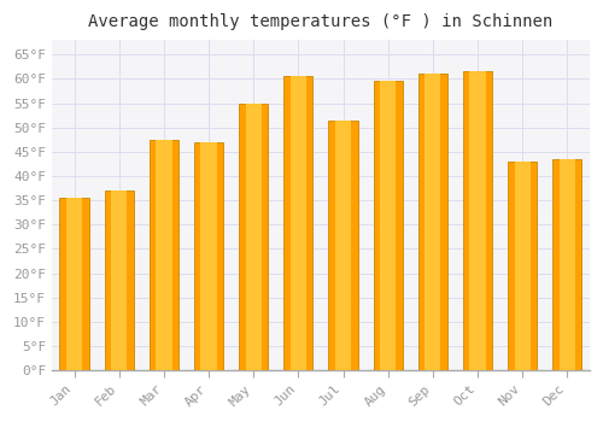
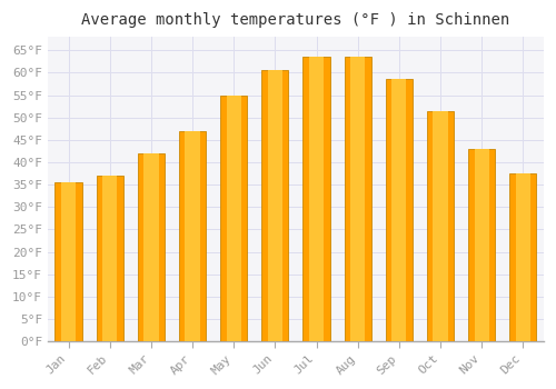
Mar: 47.5°F -> 42.0°F
Jul: 51.5°F -> 63.5°F
Aug: 59.5°F -> 63.5°F
Sep: 61.0°F -> 58.5°F
Oct: 61.5°F -> 51.5°F
Dec: 43.5°F -> 37.5°F
